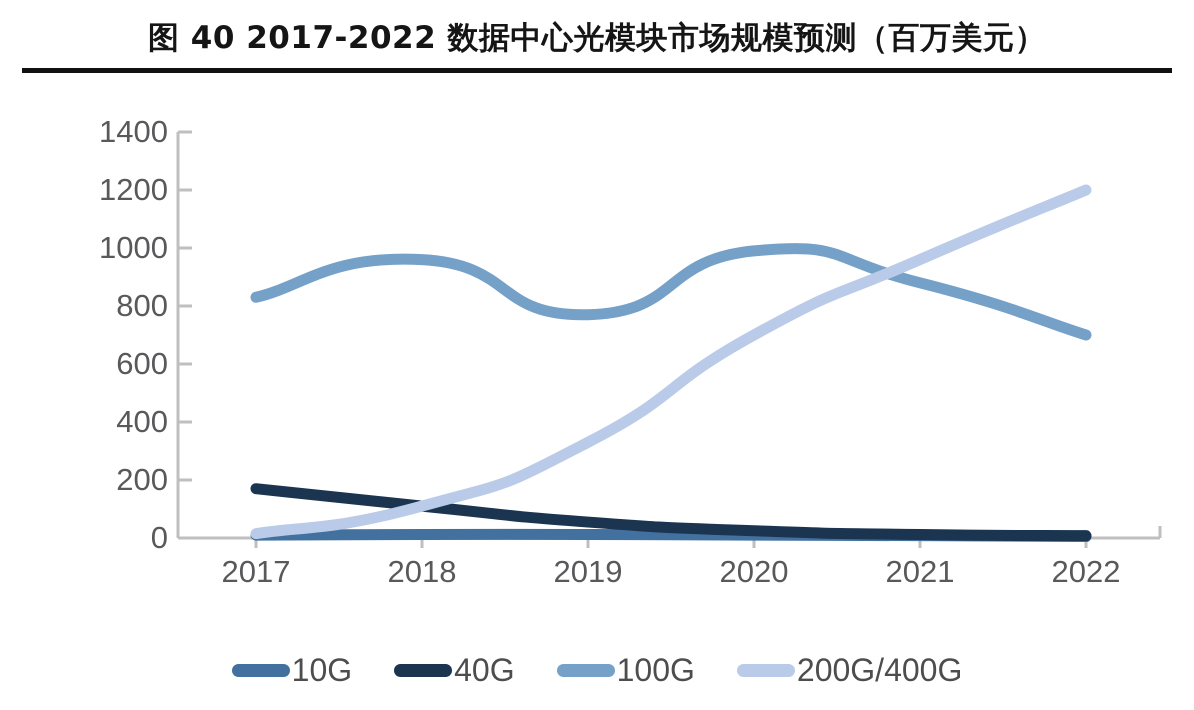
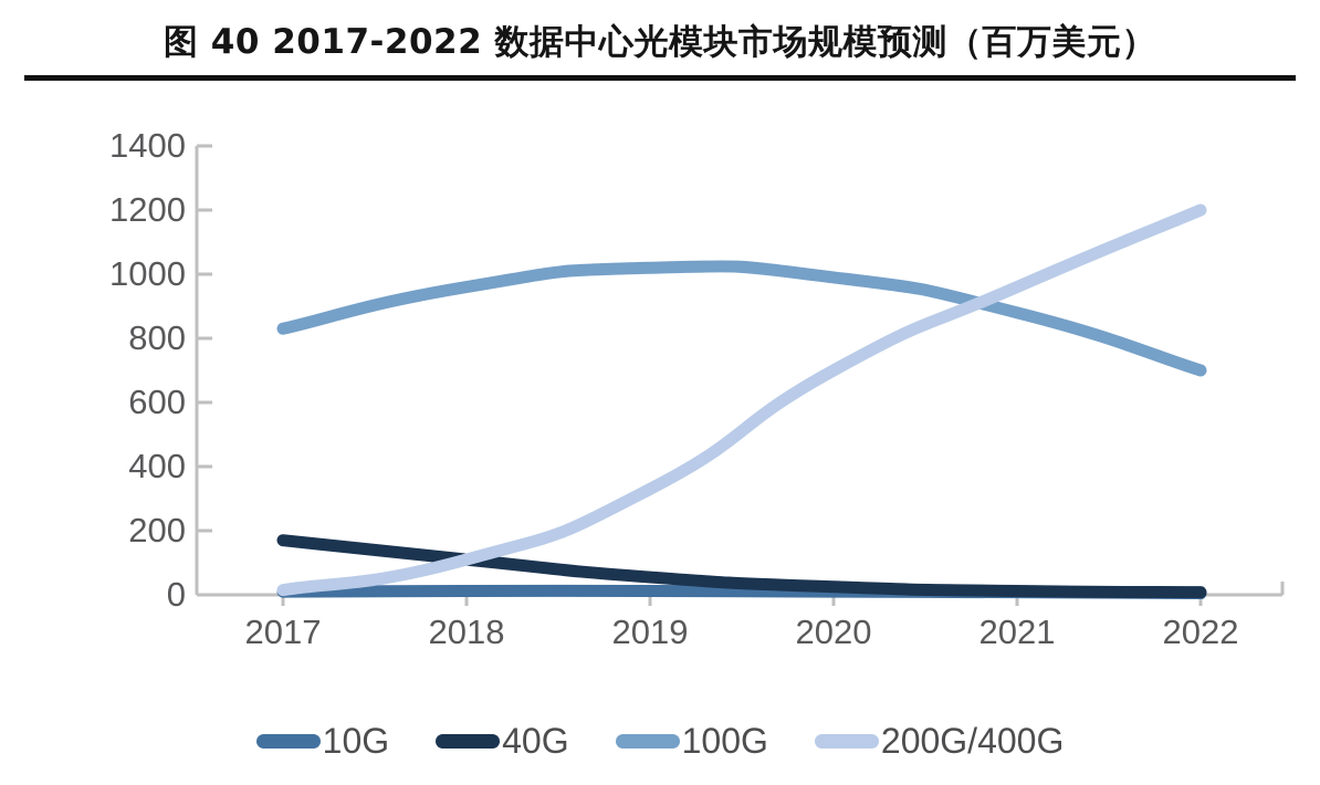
100G/2019: 770 -> 1020
